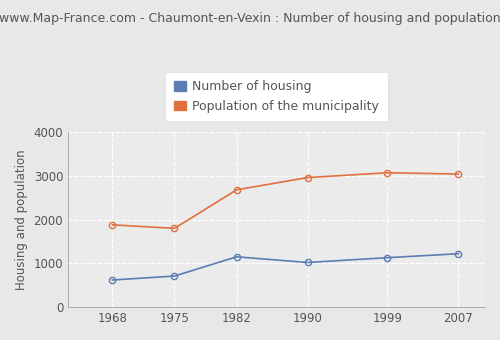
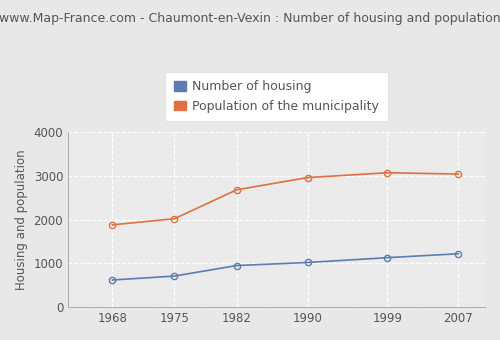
Population of the municipality/1975: 1800 -> 2020
Number of housing/1982: 1150 -> 950
